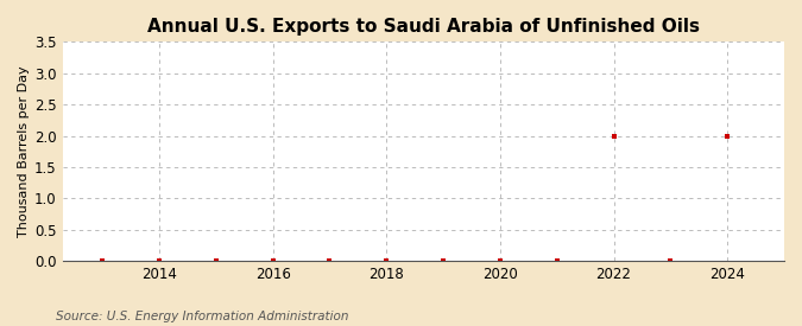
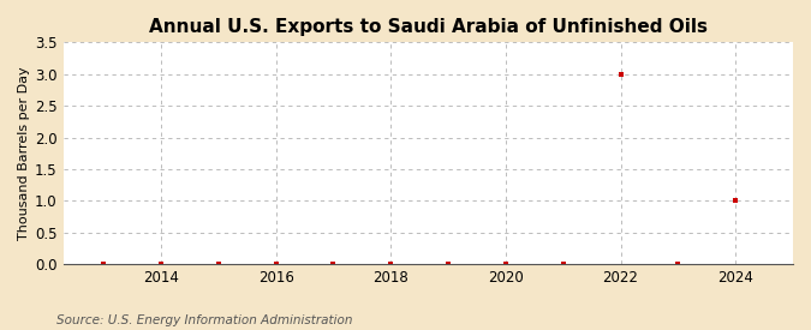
2022: 2 -> 3
2024: 2 -> 1
